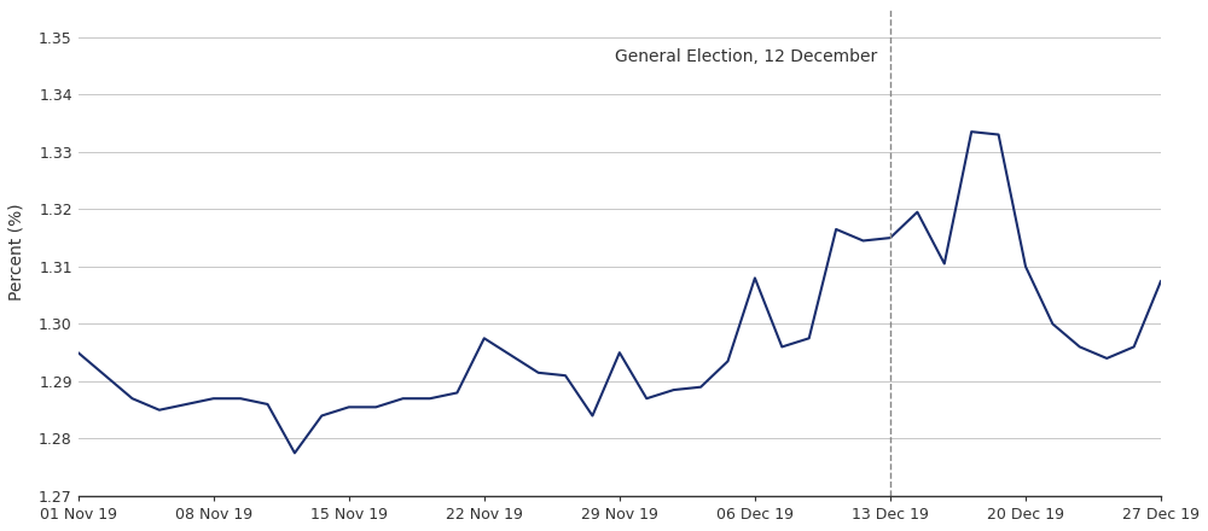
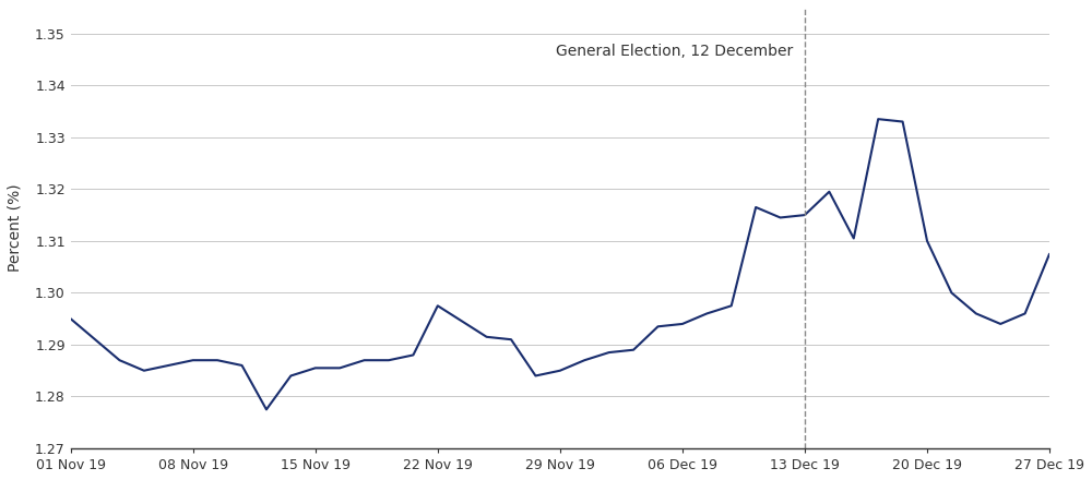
29 Nov 19: 1.2950 -> 1.2850
06 Dec 19: 1.3080 -> 1.2940
